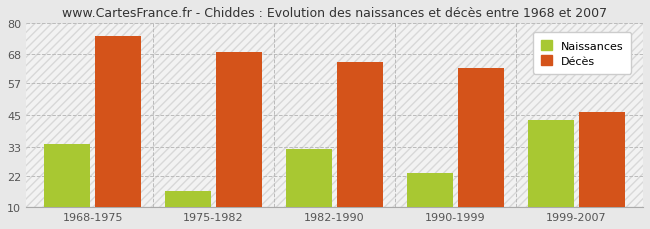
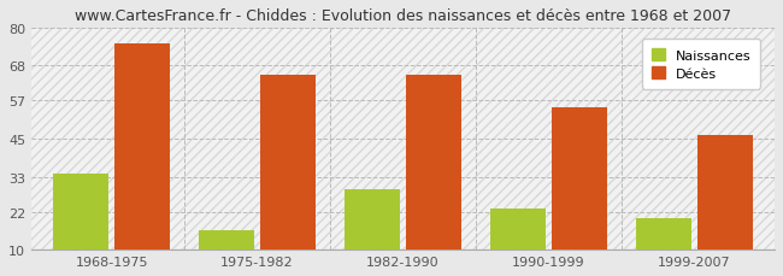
Décès/1975-1982: 69 -> 65
Naissances/1982-1990: 32 -> 29
Décès/1990-1999: 63 -> 55
Naissances/1999-2007: 43 -> 20
